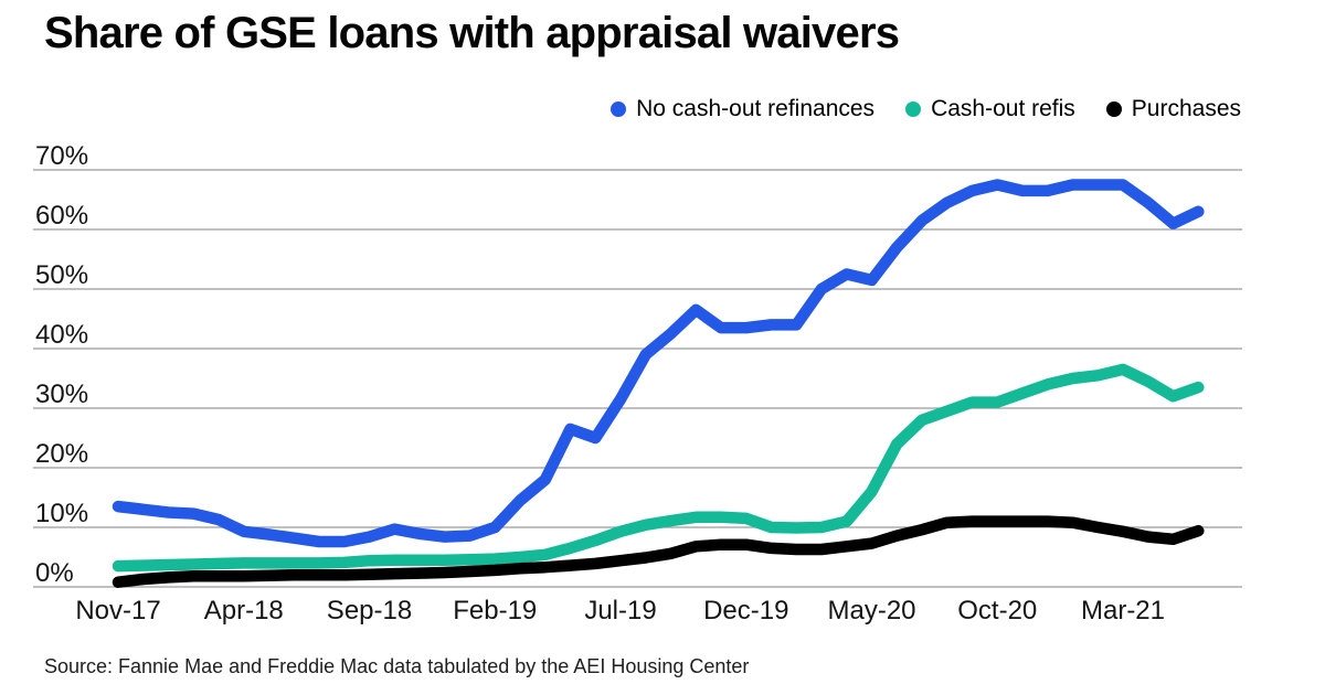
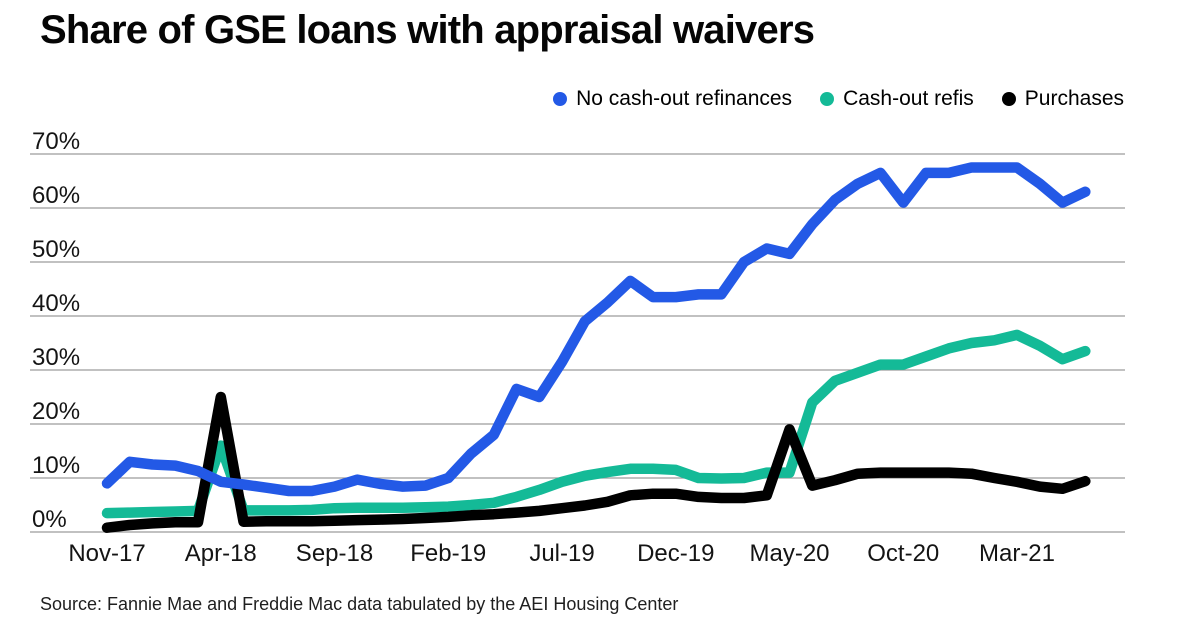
No cash-out refinances/Nov-17: 14% -> 9%
Cash-out refis/Apr-18: 4% -> 16%
Purchases/Apr-18: 2% -> 25%
Cash-out refis/May-20: 16% -> 11%
Purchases/May-20: 7% -> 19%
No cash-out refinances/Oct-20: 68% -> 61%
